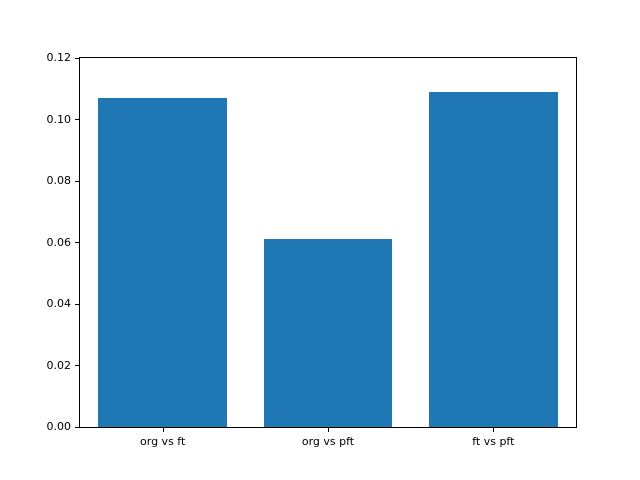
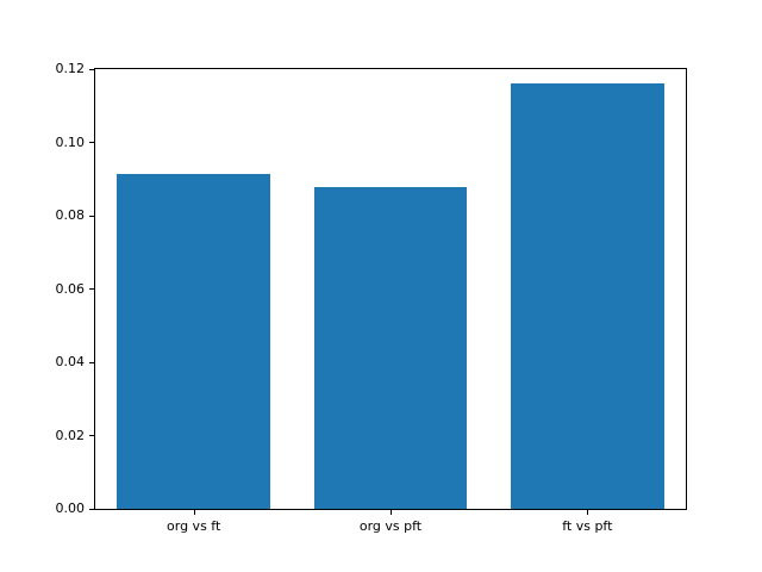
org vs ft: 0.107 -> 0.091
org vs pft: 0.061 -> 0.088
ft vs pft: 0.109 -> 0.116
